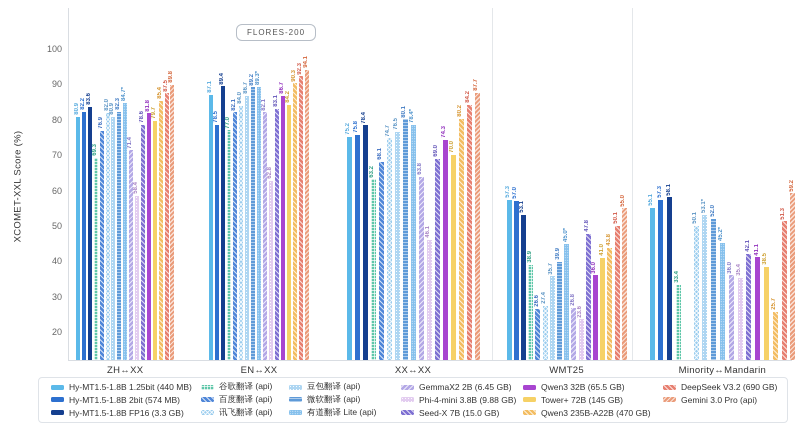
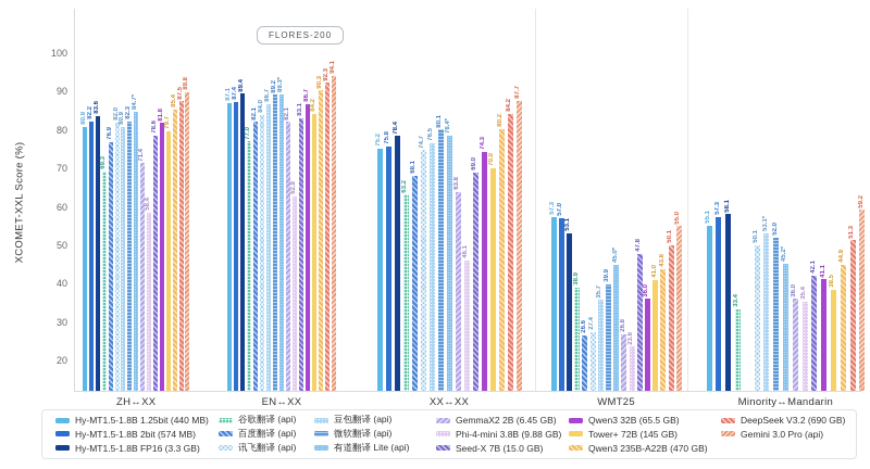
Hy-MT1.5-1.8B 2bit (574 MB)/EN↔XX: 78.5 -> 87.4
Qwen3 235B-A22B (470 GB)/Minority↔Mandarin: 25.7 -> 44.9
